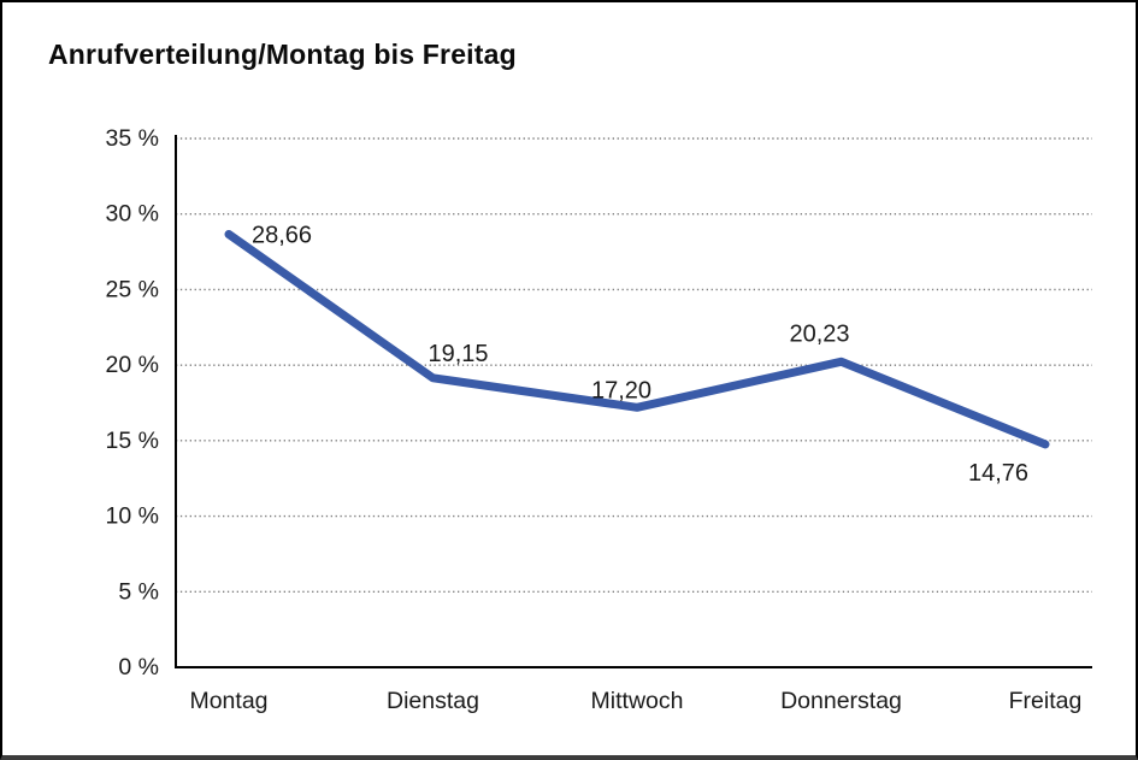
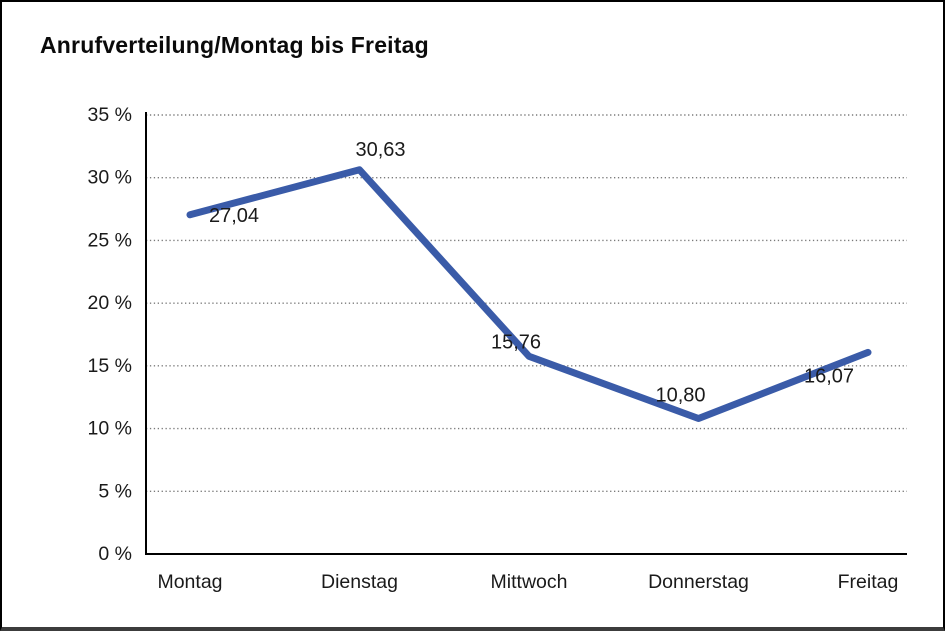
Montag: 28,66 -> 27,04
Dienstag: 19,15 -> 30,63
Mittwoch: 17,20 -> 15,76
Donnerstag: 20,23 -> 10,80
Freitag: 14,76 -> 16,07
